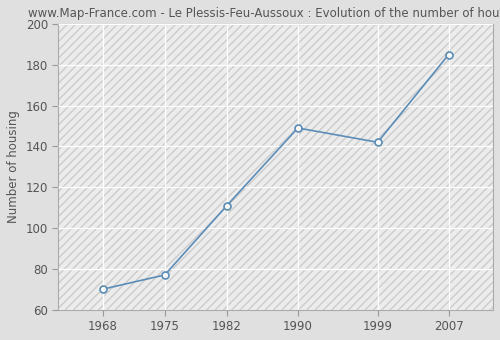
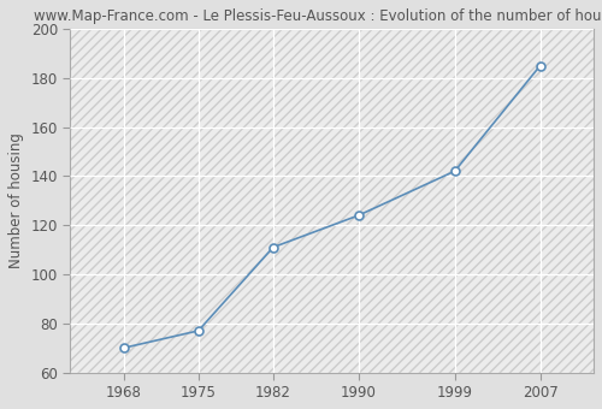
1990: 149 -> 124
